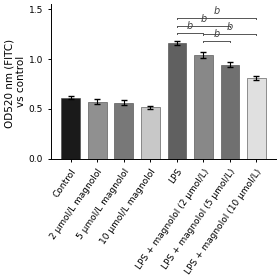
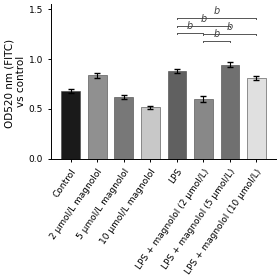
Control: 0.61 -> 0.68
2 μmol/L magnolol: 0.57 -> 0.84
5 μmol/L magnolol: 0.56 -> 0.62
LPS: 1.16 -> 0.88
LPS + magnolol (2 μmol/L): 1.04 -> 0.60
